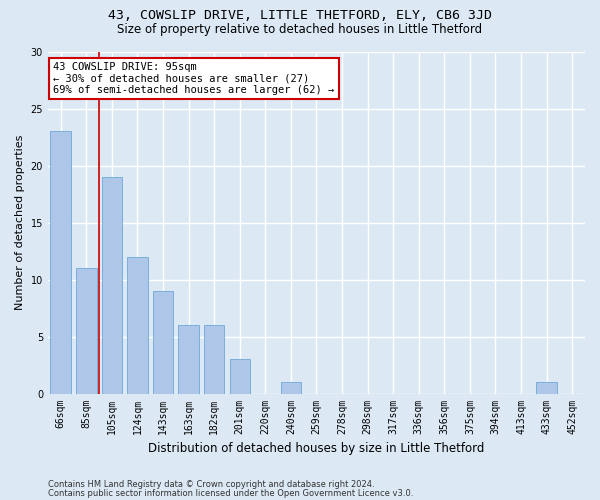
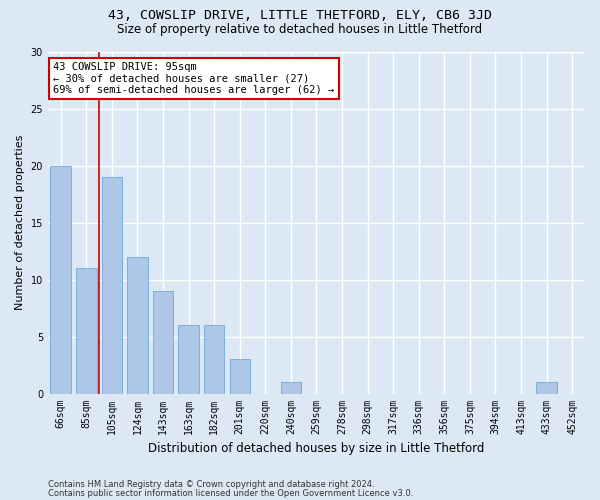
66sqm: 23 -> 20
